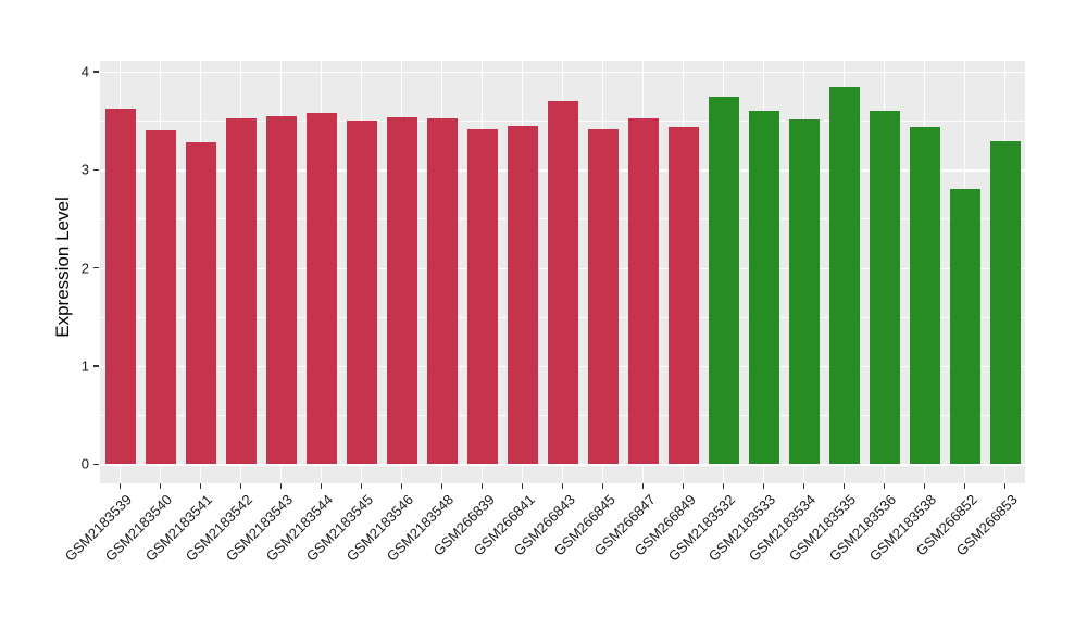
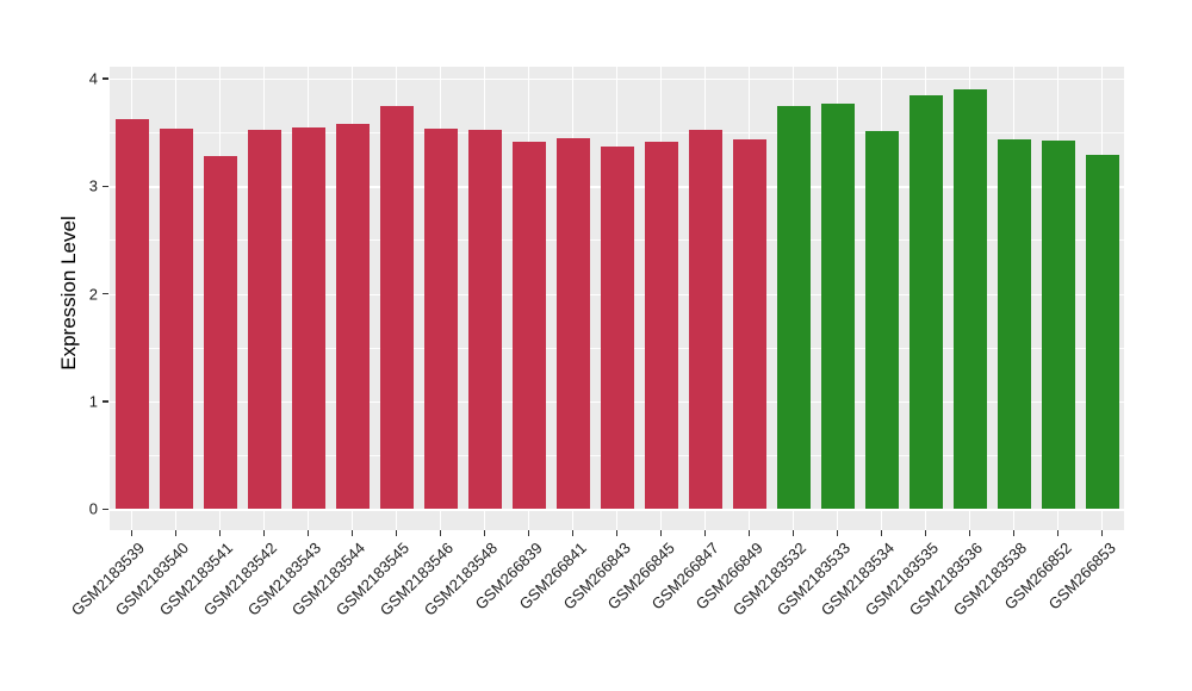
GSM2183540: 3.4 -> 3.5
GSM2183545: 3.5 -> 3.8
GSM266843: 3.7 -> 3.4
GSM2183533: 3.6 -> 3.8
GSM2183536: 3.6 -> 3.9
GSM266852: 2.8 -> 3.4
